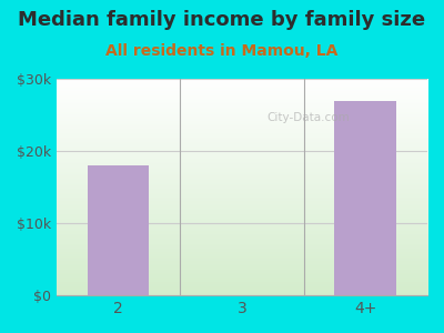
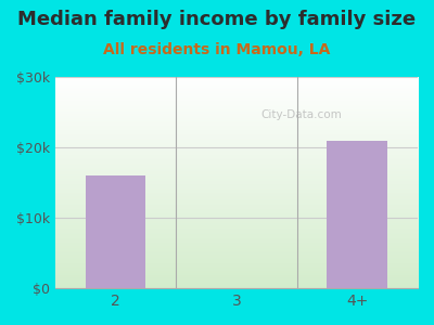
2: $18k -> $16k
4+: $27k -> $21k
